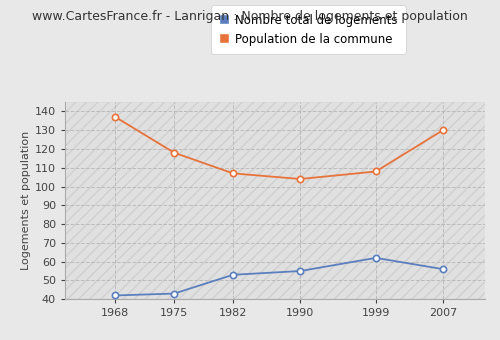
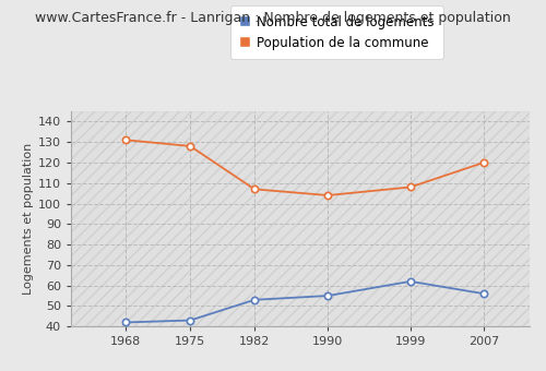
Population de la commune/1968: 137 -> 131
Population de la commune/1975: 118 -> 128
Population de la commune/2007: 130 -> 120
